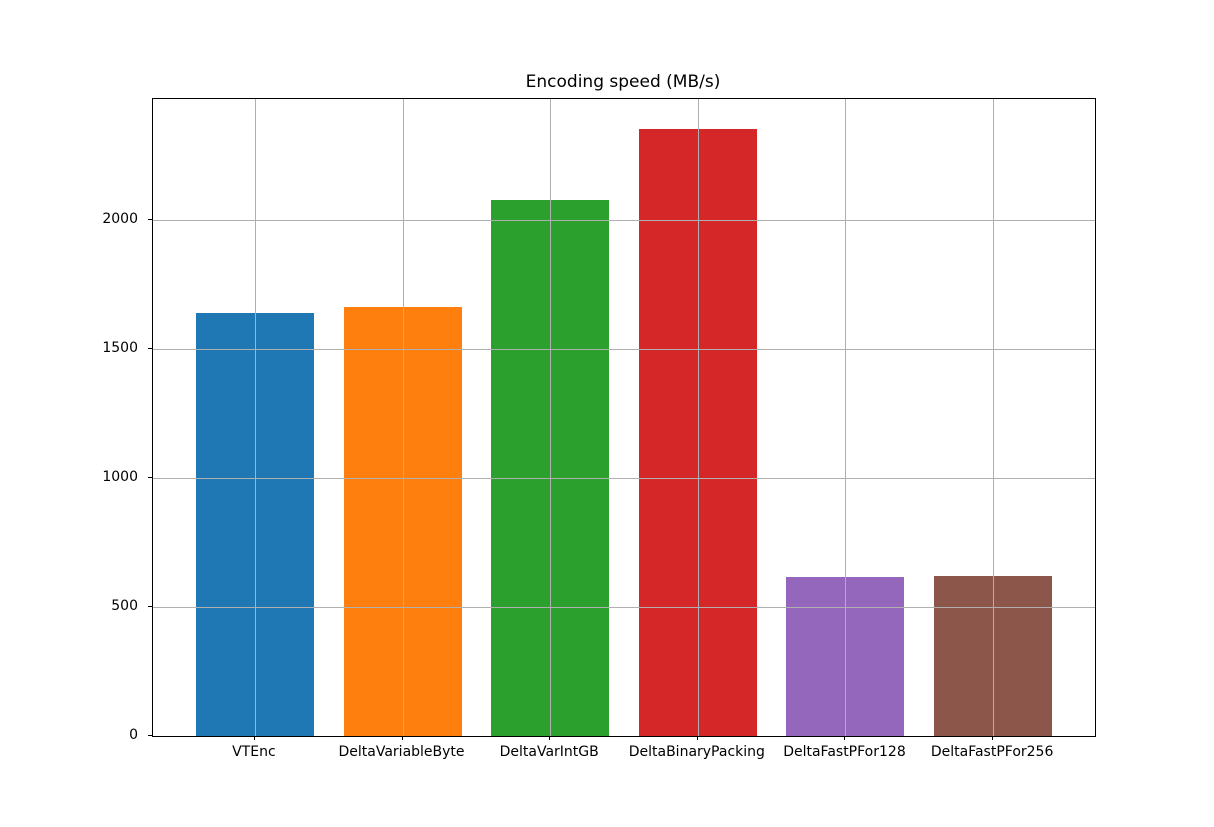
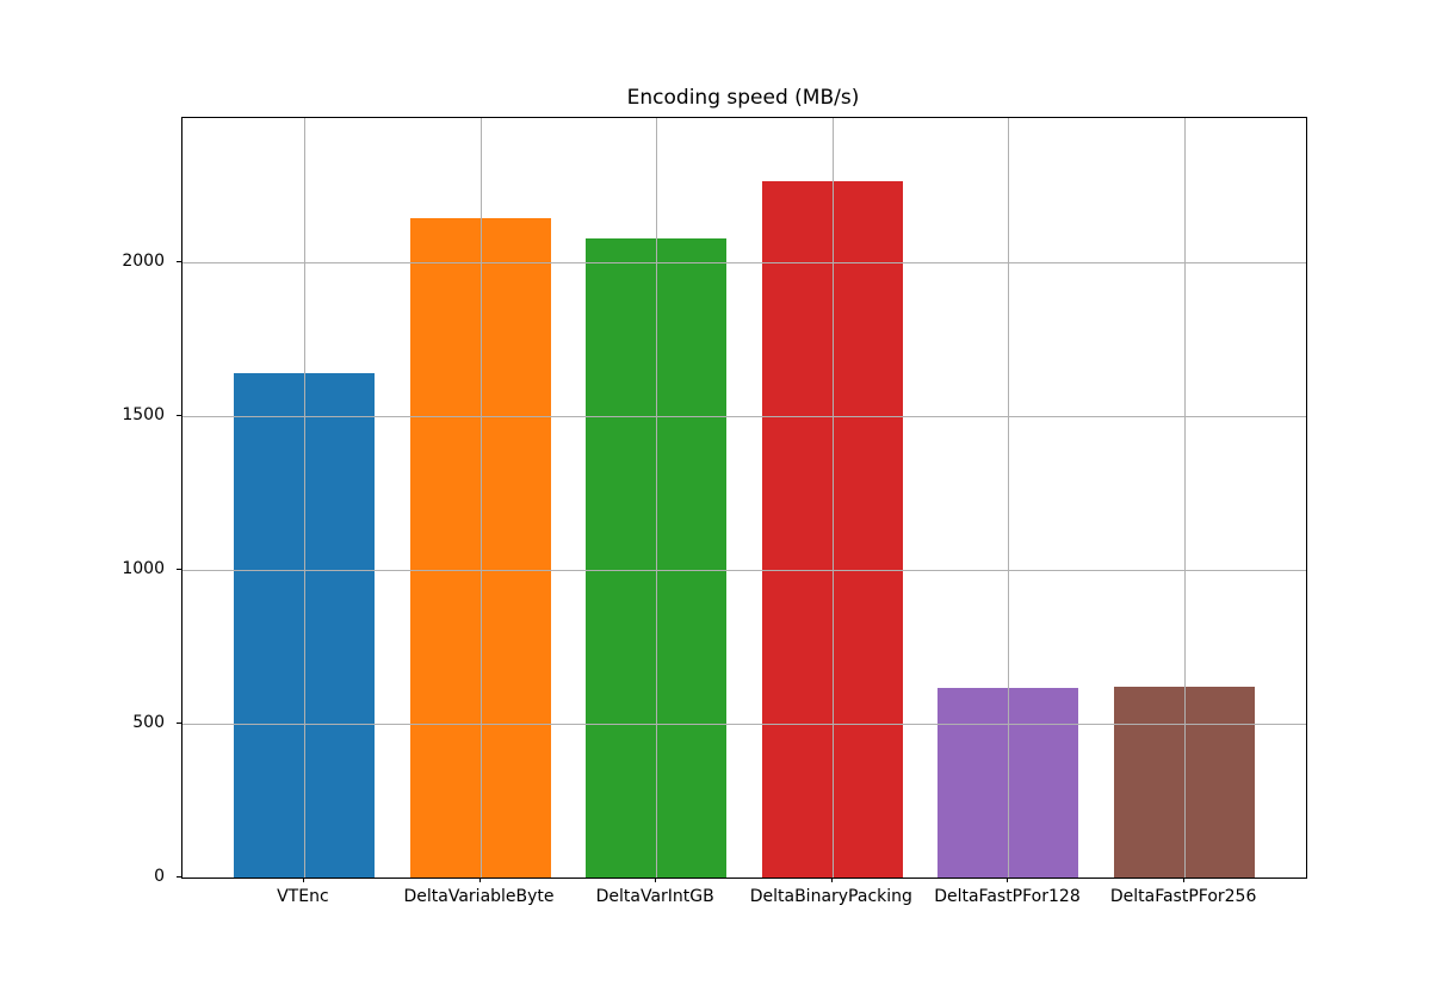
DeltaVariableByte: 1660 -> 2140
DeltaBinaryPacking: 2350 -> 2260
